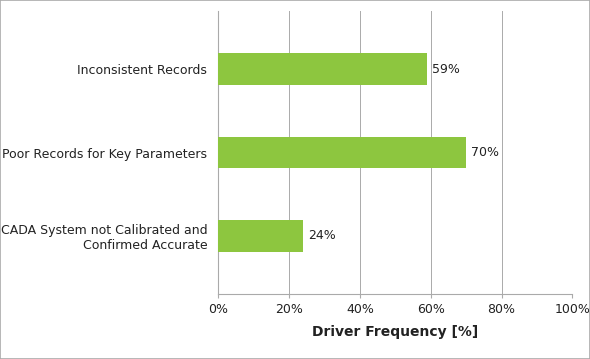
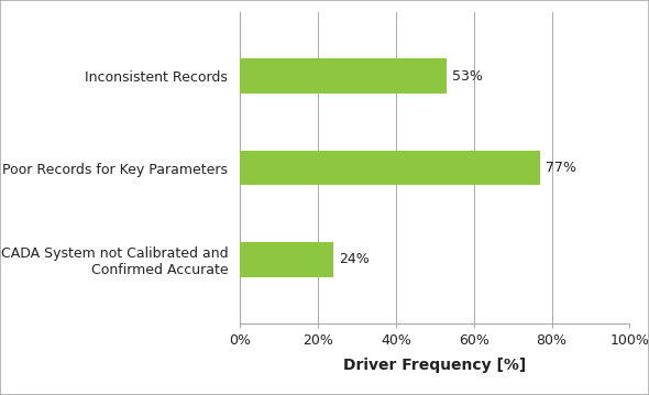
Inconsistent Records: 59% -> 53%
Poor Records for Key Parameters: 70% -> 77%
